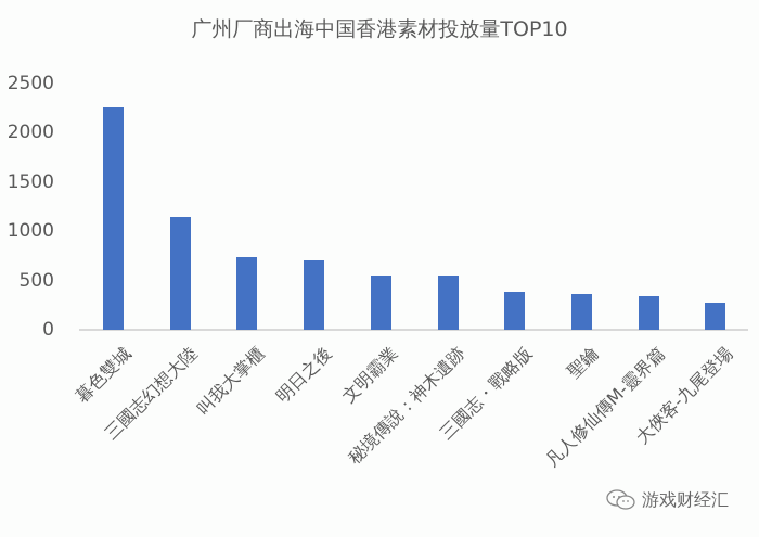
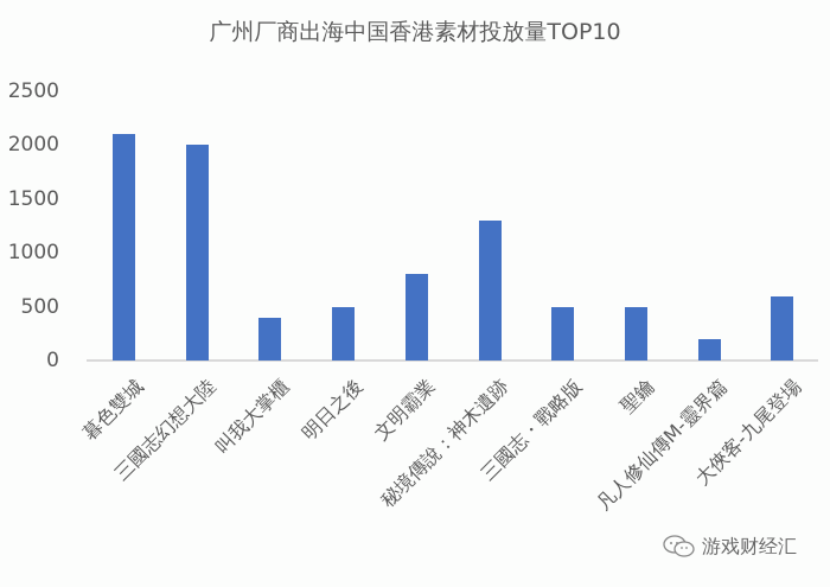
暮色雙城: 2300 -> 2100
三國志幻想大陸: 1100 -> 2000
叫我大掌櫃: 700 -> 400
明日之後: 700 -> 500
文明霸業: 600 -> 800
秘境傳說：神木遺跡: 600 -> 1300
三國志・戰略版: 400 -> 500
聖鑰: 400 -> 500
凡人修仙傳M-靈界篇: 300 -> 200
大俠客-九尾登場: 300 -> 600
